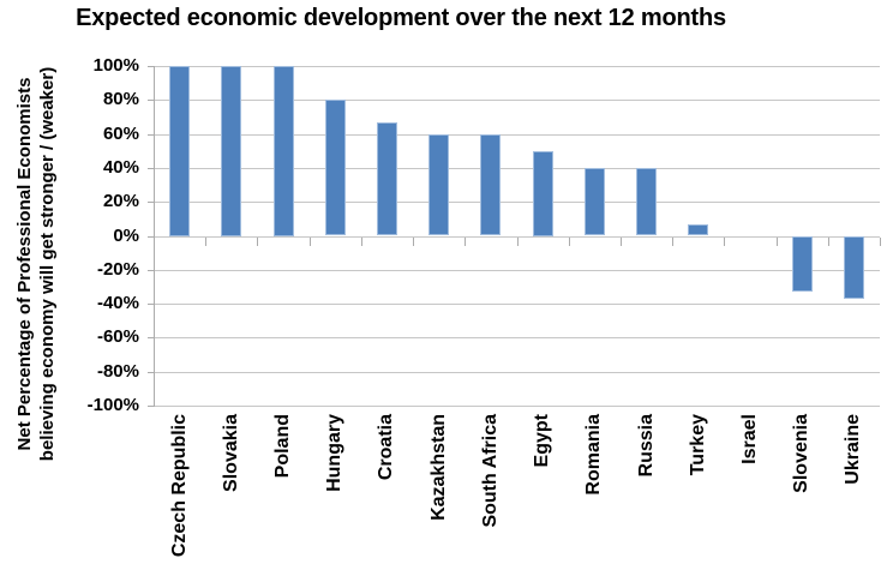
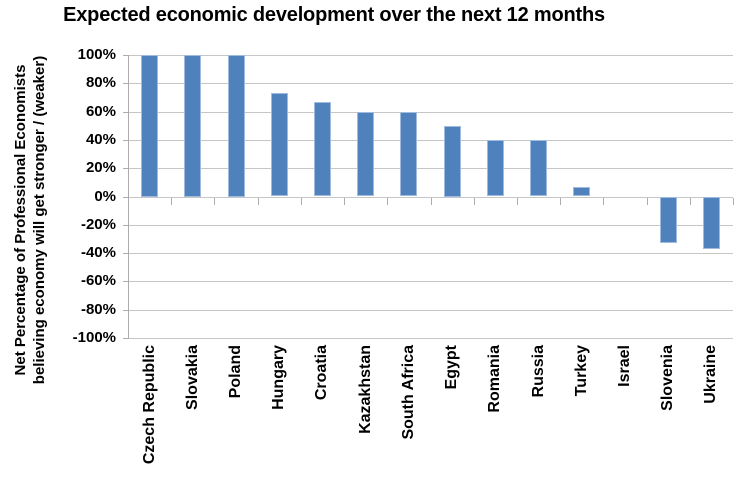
Hungary: 80% -> 73%
